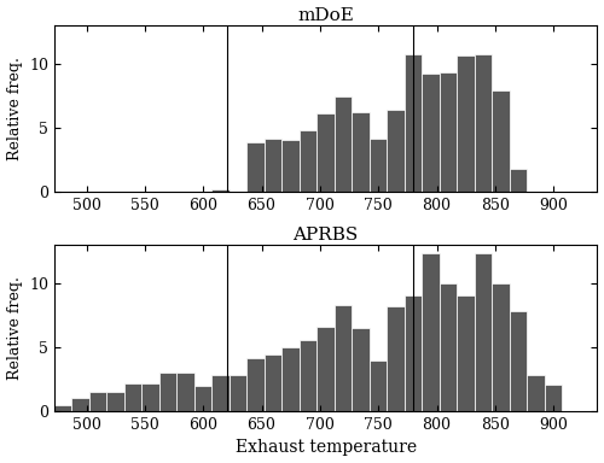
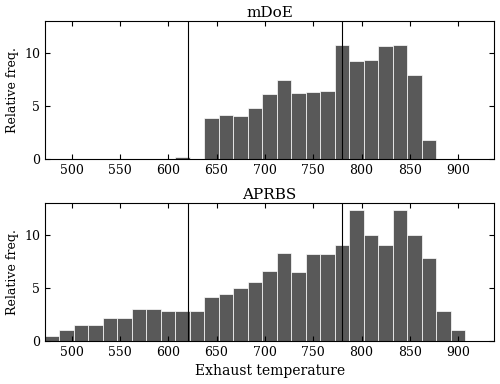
mDoE/750: 4.1 -> 6.3
APRBS/600: 2.0 -> 2.8
APRBS/750: 4.0 -> 8.2
APRBS/900: 2.1 -> 1.0
